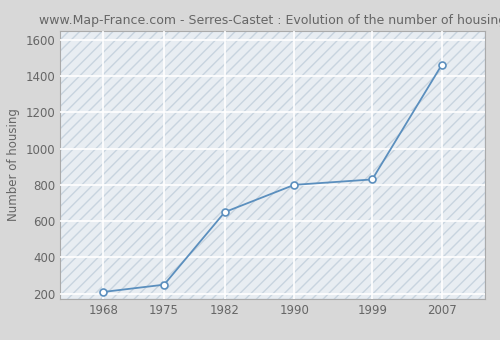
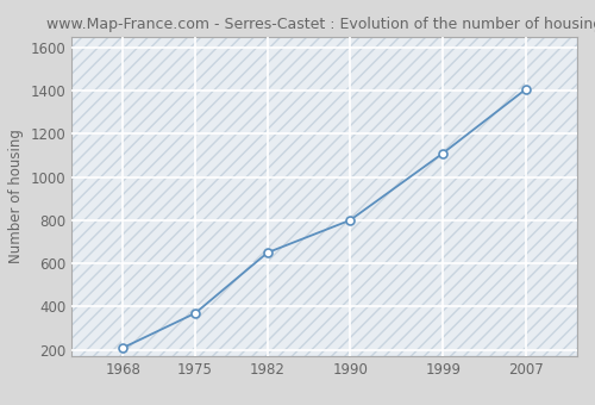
1975: 250 -> 370
1999: 830 -> 1110
2007: 1460 -> 1400
